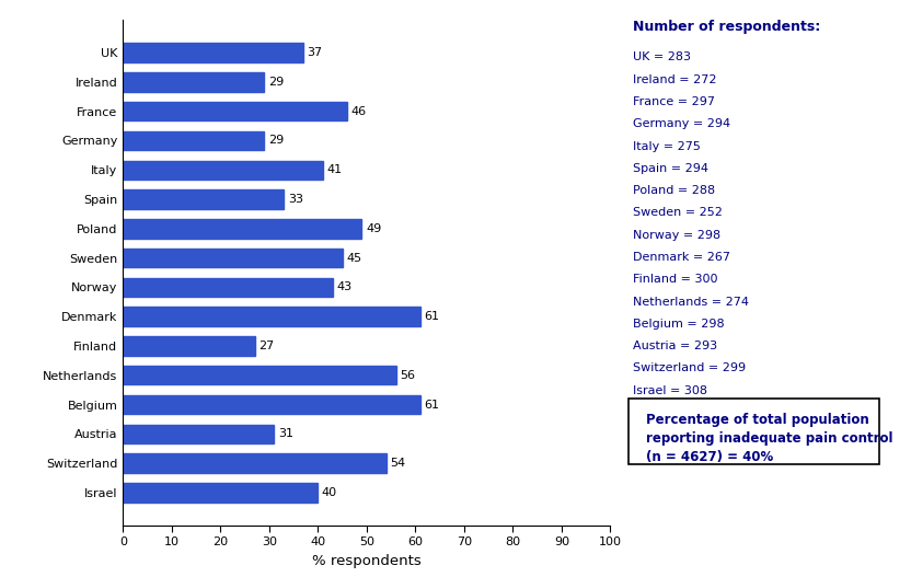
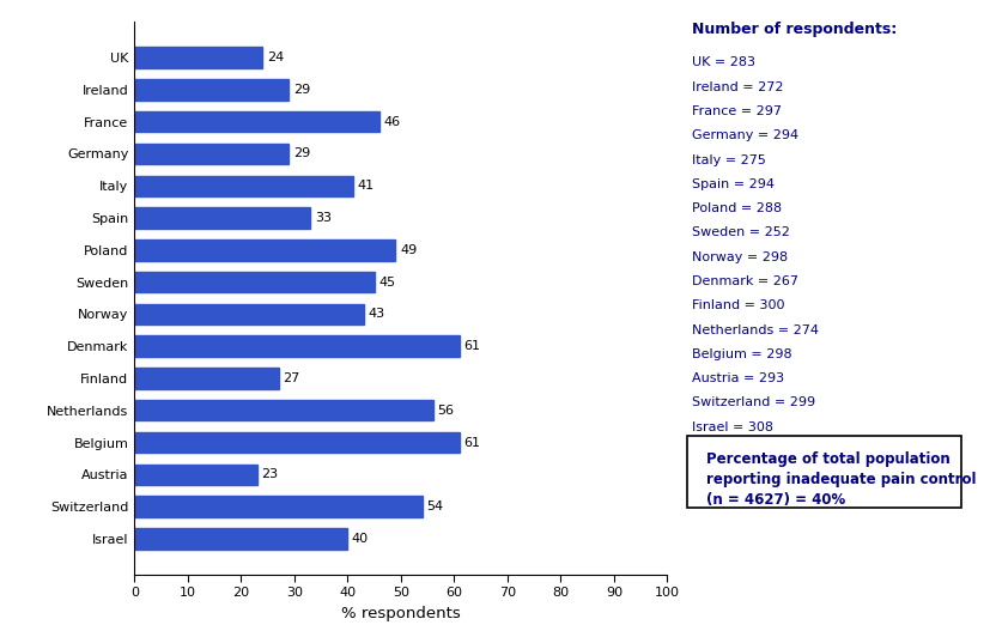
UK: 37 -> 24
Austria: 31 -> 23
